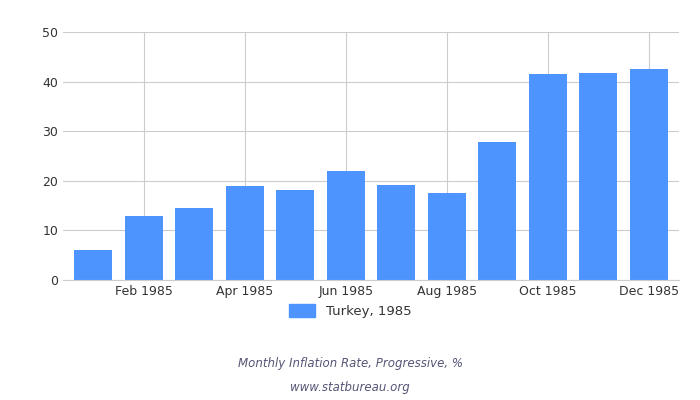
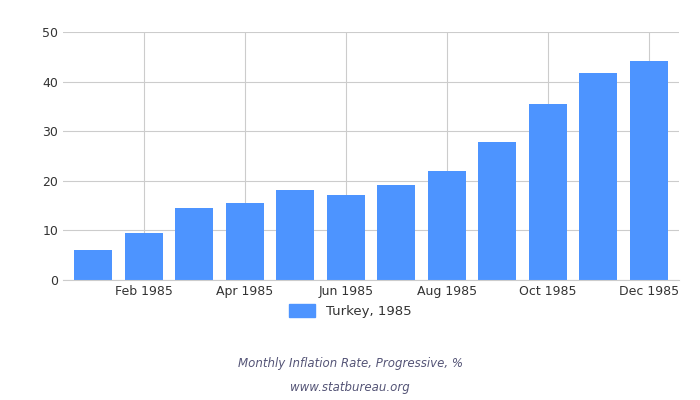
Feb 1985: 13.0 -> 9.5
Apr 1985: 19.0 -> 15.5
Jun 1985: 22.0 -> 17.2
Aug 1985: 17.5 -> 22.0
Oct 1985: 41.5 -> 35.5
Dec 1985: 42.5 -> 44.2
